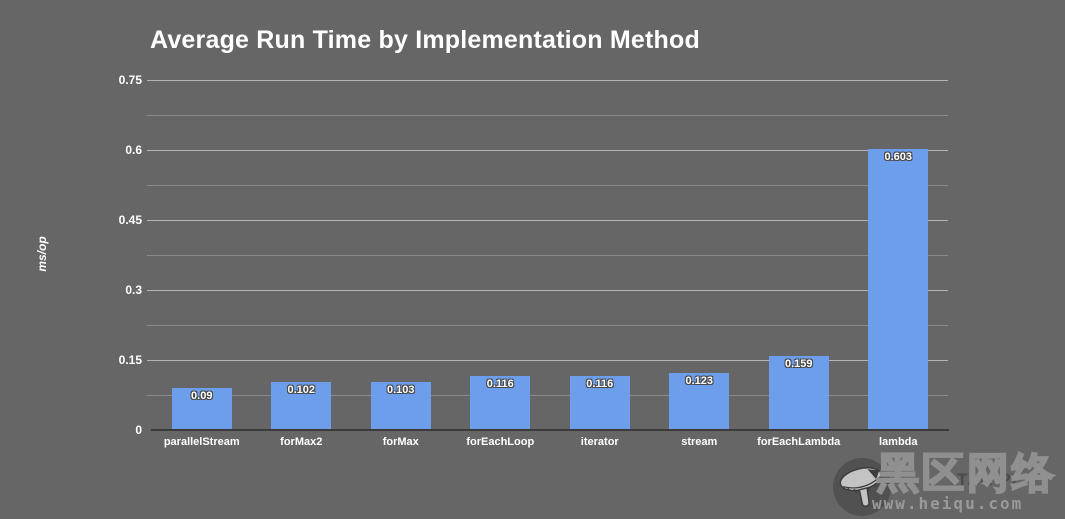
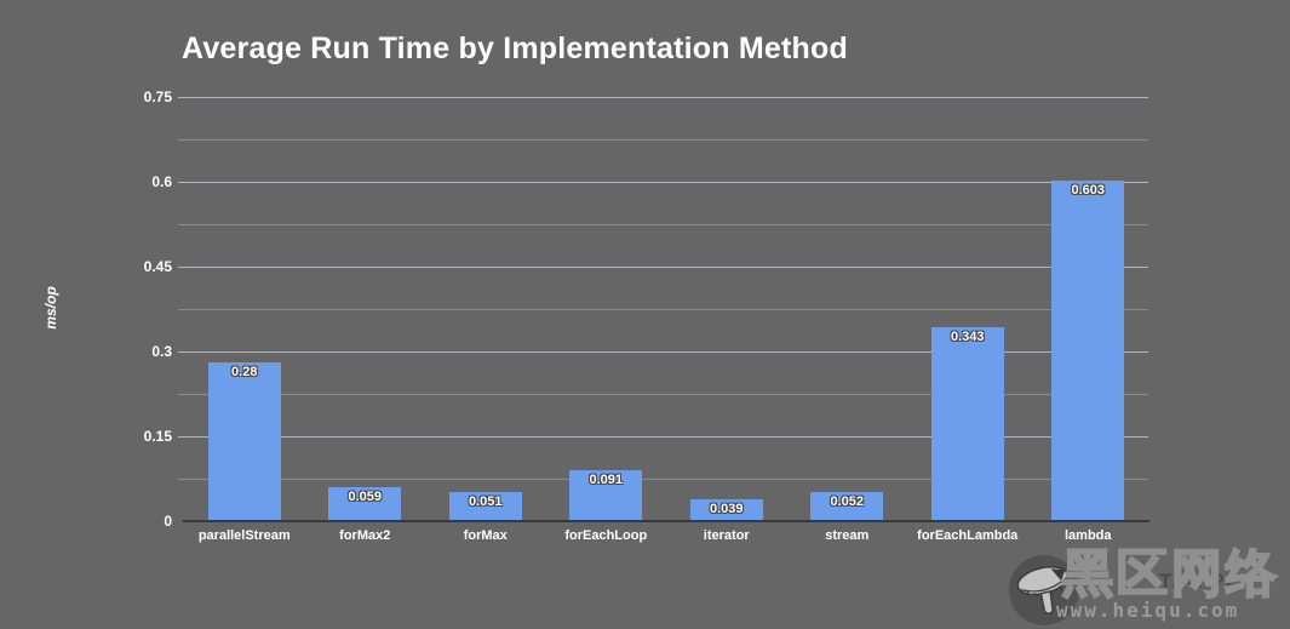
parallelStream: 0.09 -> 0.28
forMax2: 0.102 -> 0.059
forMax: 0.103 -> 0.051
forEachLoop: 0.116 -> 0.091
iterator: 0.116 -> 0.039
stream: 0.123 -> 0.052
forEachLambda: 0.159 -> 0.343
